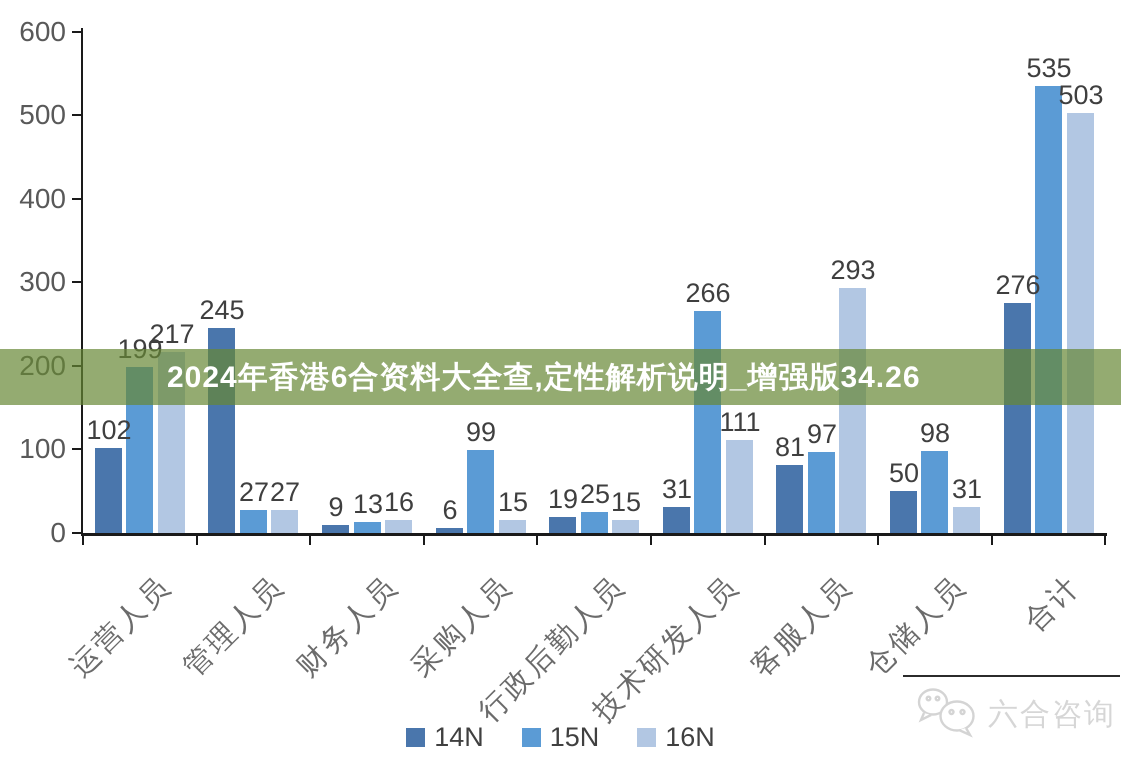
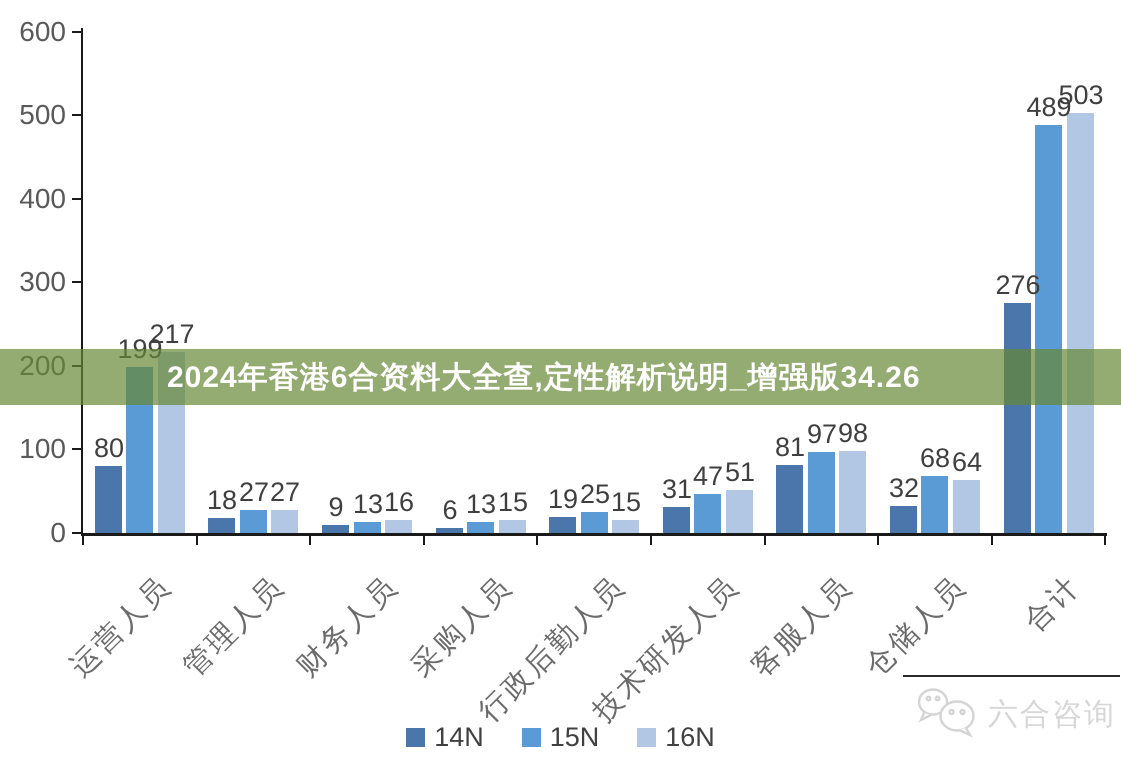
14N/运营人员: 102 -> 80
14N/管理人员: 245 -> 18
15N/采购人员: 99 -> 13
15N/技术研发人员: 266 -> 47
16N/技术研发人员: 111 -> 51
16N/客服人员: 293 -> 98
14N/仓储人员: 50 -> 32
15N/仓储人员: 98 -> 68
16N/仓储人员: 31 -> 64
15N/合计: 535 -> 489
